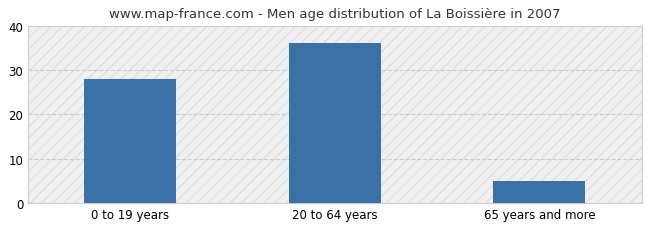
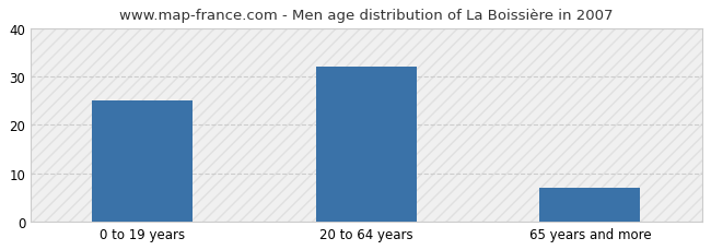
0 to 19 years: 28 -> 25
20 to 64 years: 36 -> 32
65 years and more: 5 -> 7
